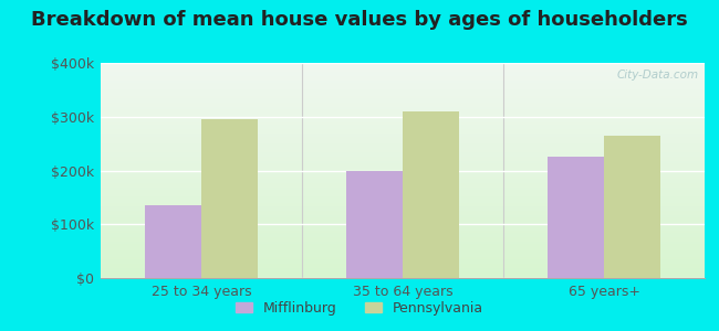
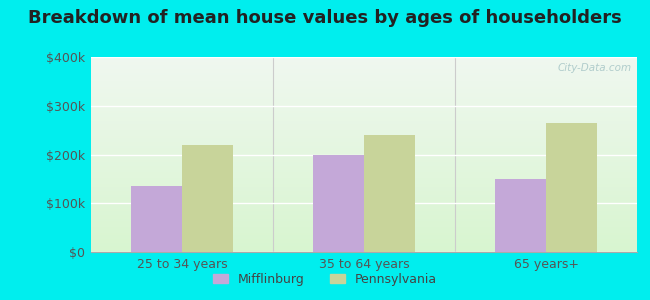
Pennsylvania/25 to 34 years: $295k -> $220k
Pennsylvania/35 to 64 years: $310k -> $240k
Mifflinburg/65 years+: $225k -> $150k
